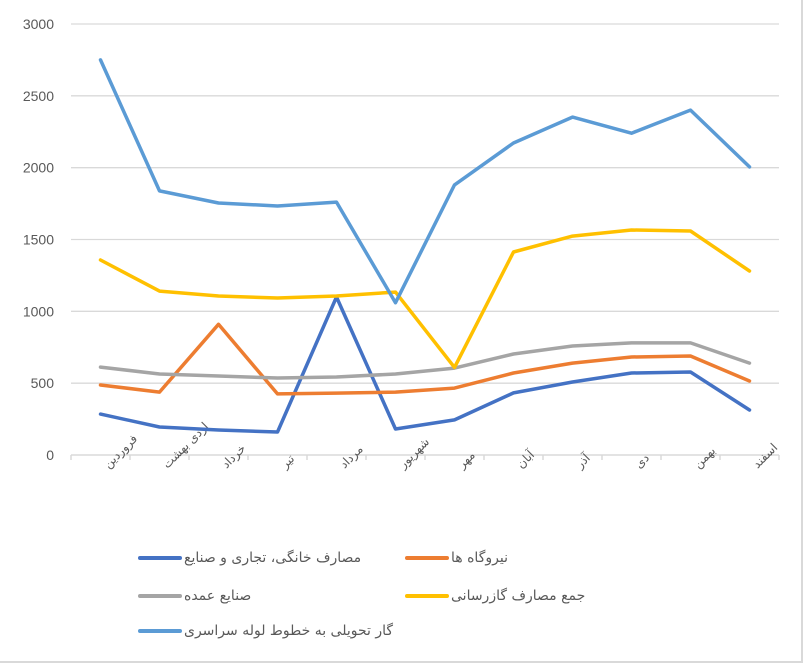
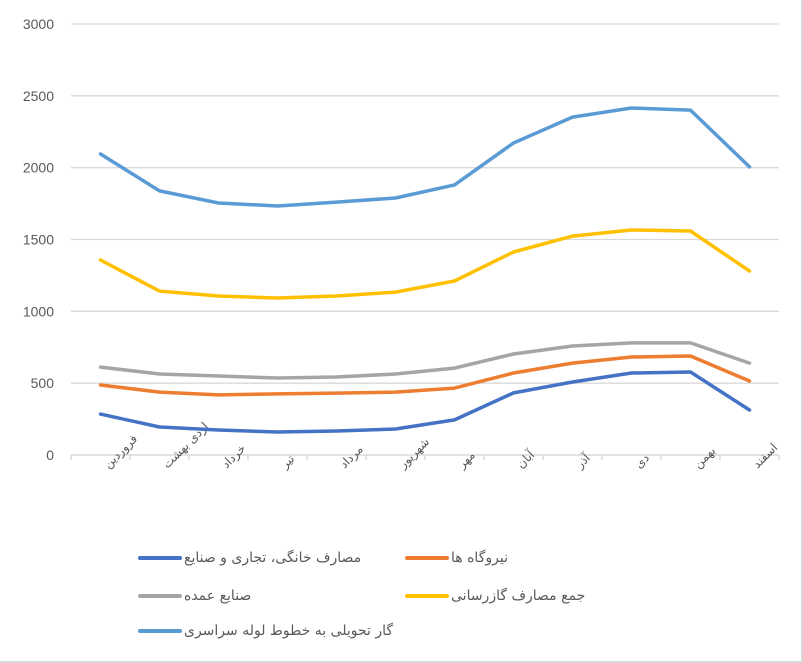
گار تحویلی به خطوط لوله سراسری/فروردین: 2750 -> 2100
نیروگاه ها/خرداد: 910 -> 420
مصارف خانگی، تجاری و صنایع/مرداد: 1100 -> 170
گار تحویلی به خطوط لوله سراسری/شهریور: 1060 -> 1790
جمع مصارف گازرسانی/مهر: 610 -> 1210
گار تحویلی به خطوط لوله سراسری/دی: 2240 -> 2420
